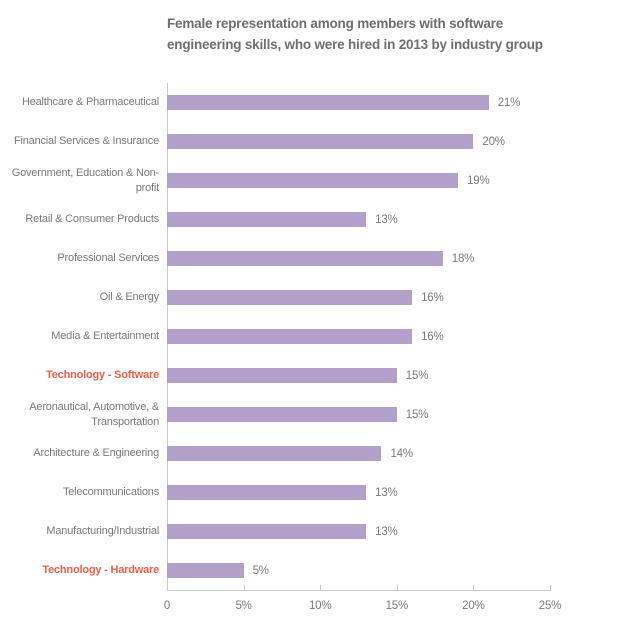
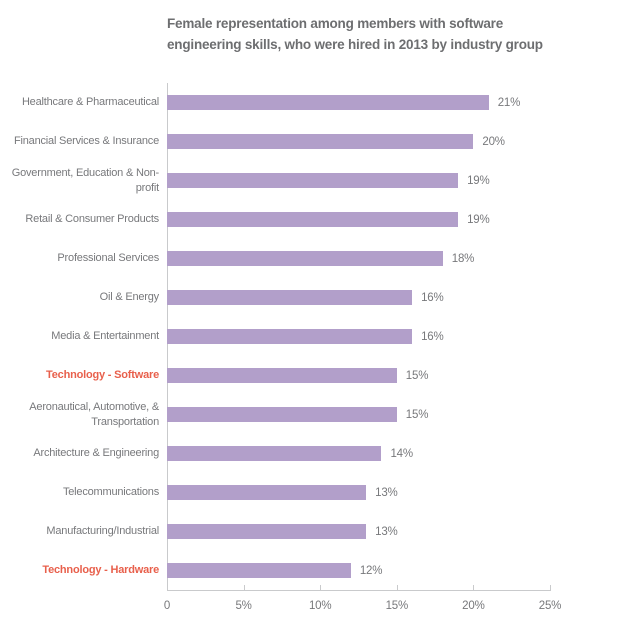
Retail & Consumer Products: 13% -> 19%
Technology - Hardware: 5% -> 12%
